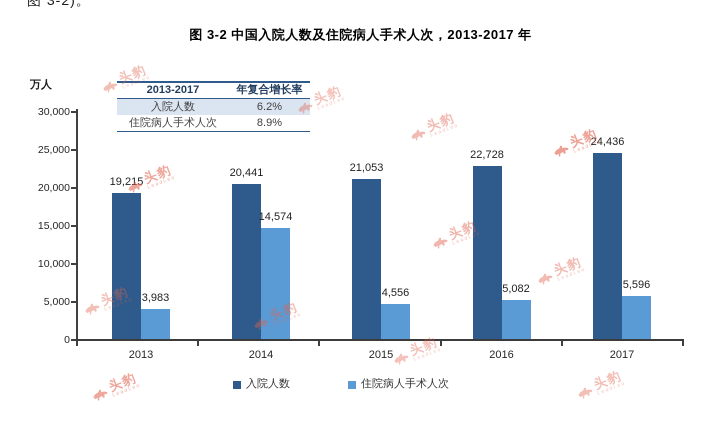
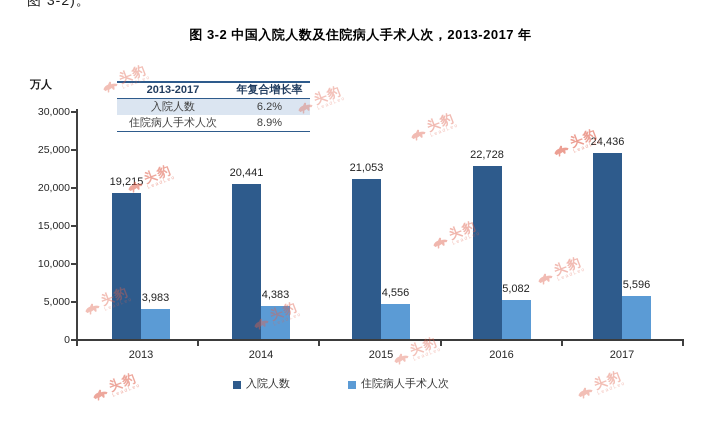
住院病人手术人次/2014: 14,574 -> 4,383
